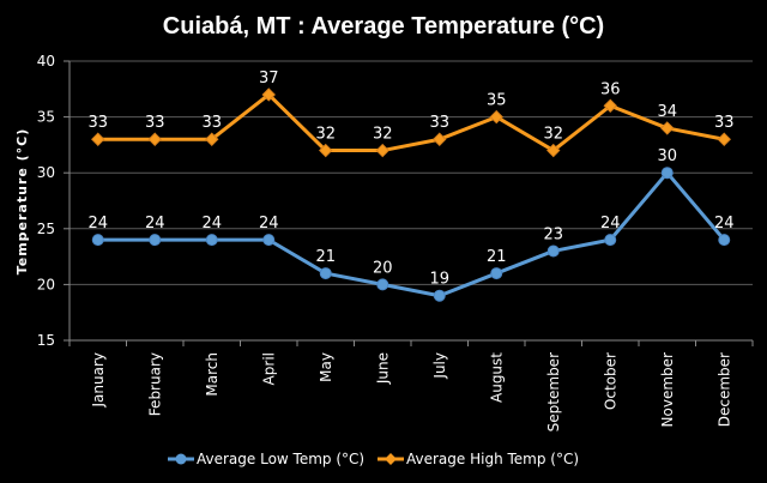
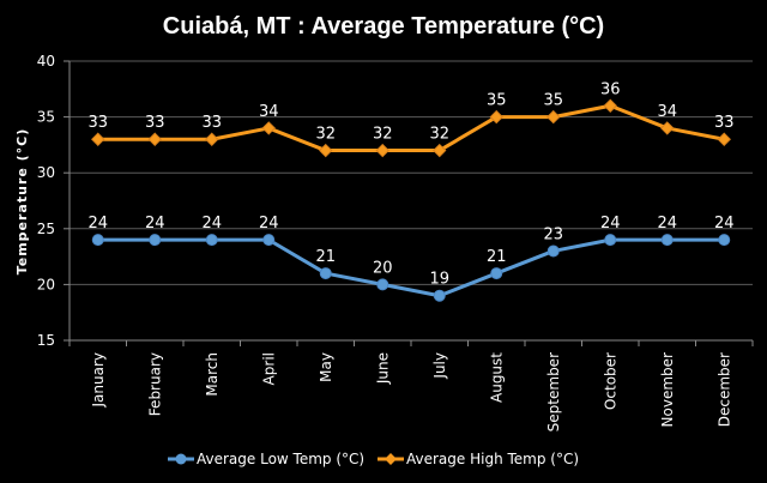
Average High Temp (°C)/April: 37 -> 34
Average High Temp (°C)/July: 33 -> 32
Average High Temp (°C)/September: 32 -> 35
Average Low Temp (°C)/November: 30 -> 24
